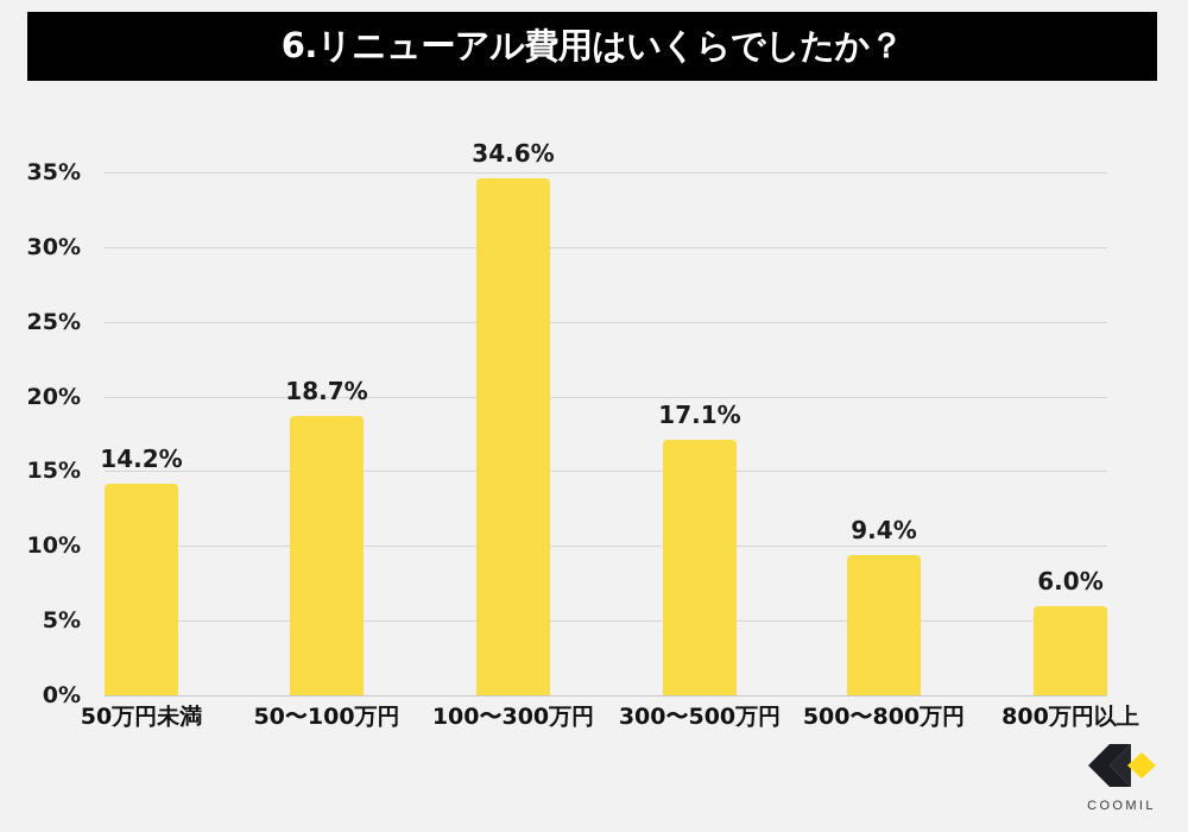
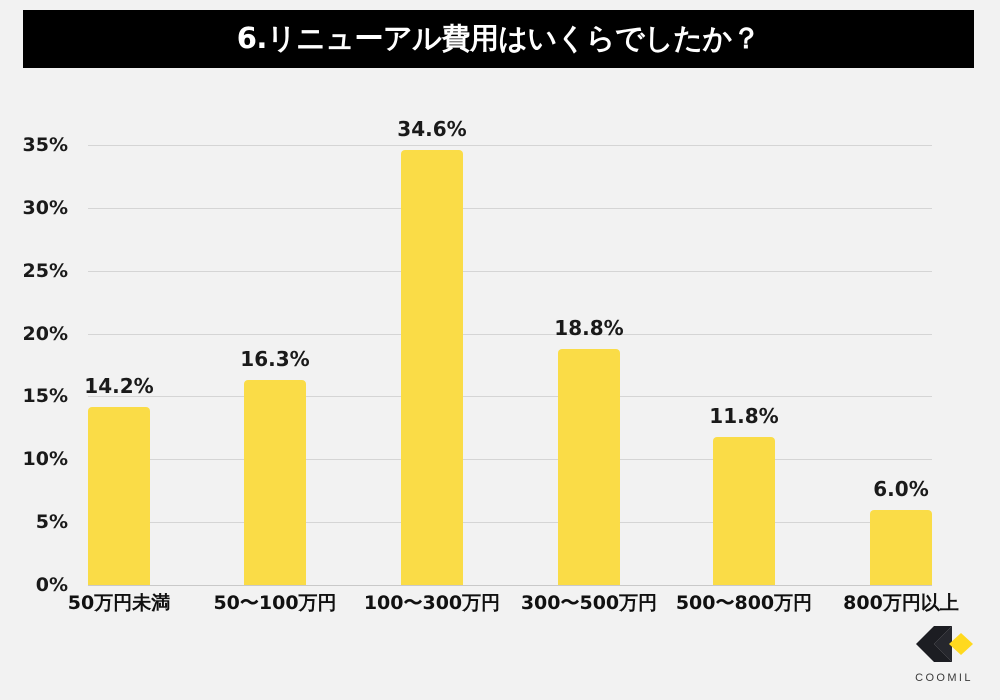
50〜100万円: 18.7% -> 16.3%
300〜500万円: 17.1% -> 18.8%
500〜800万円: 9.4% -> 11.8%
